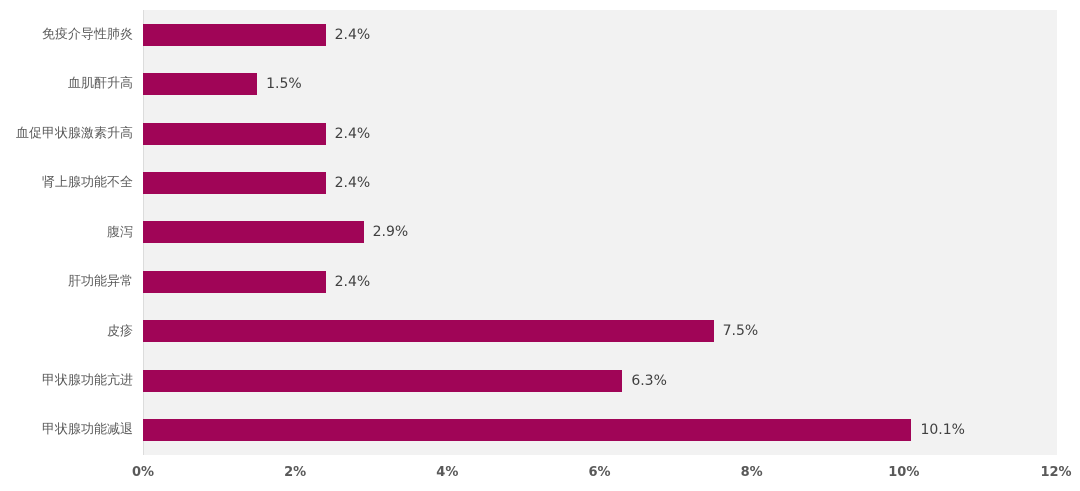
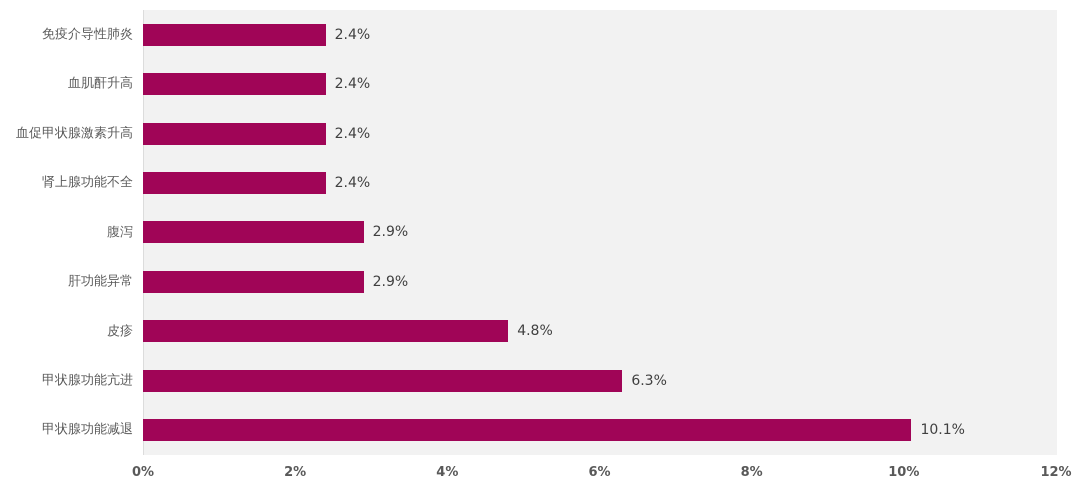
血肌酐升高: 1.5% -> 2.4%
肝功能异常: 2.4% -> 2.9%
皮疹: 7.5% -> 4.8%
